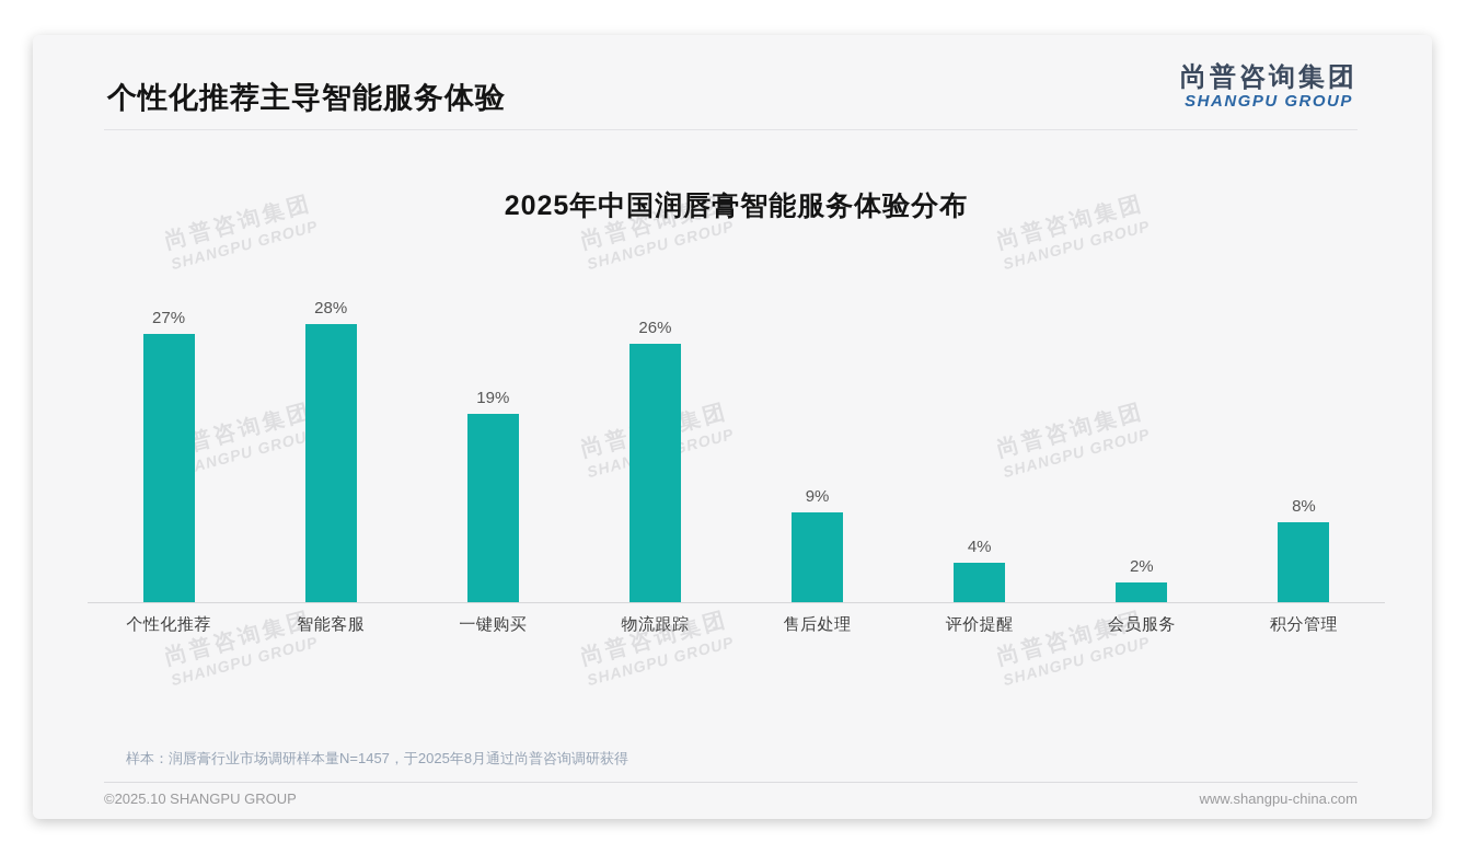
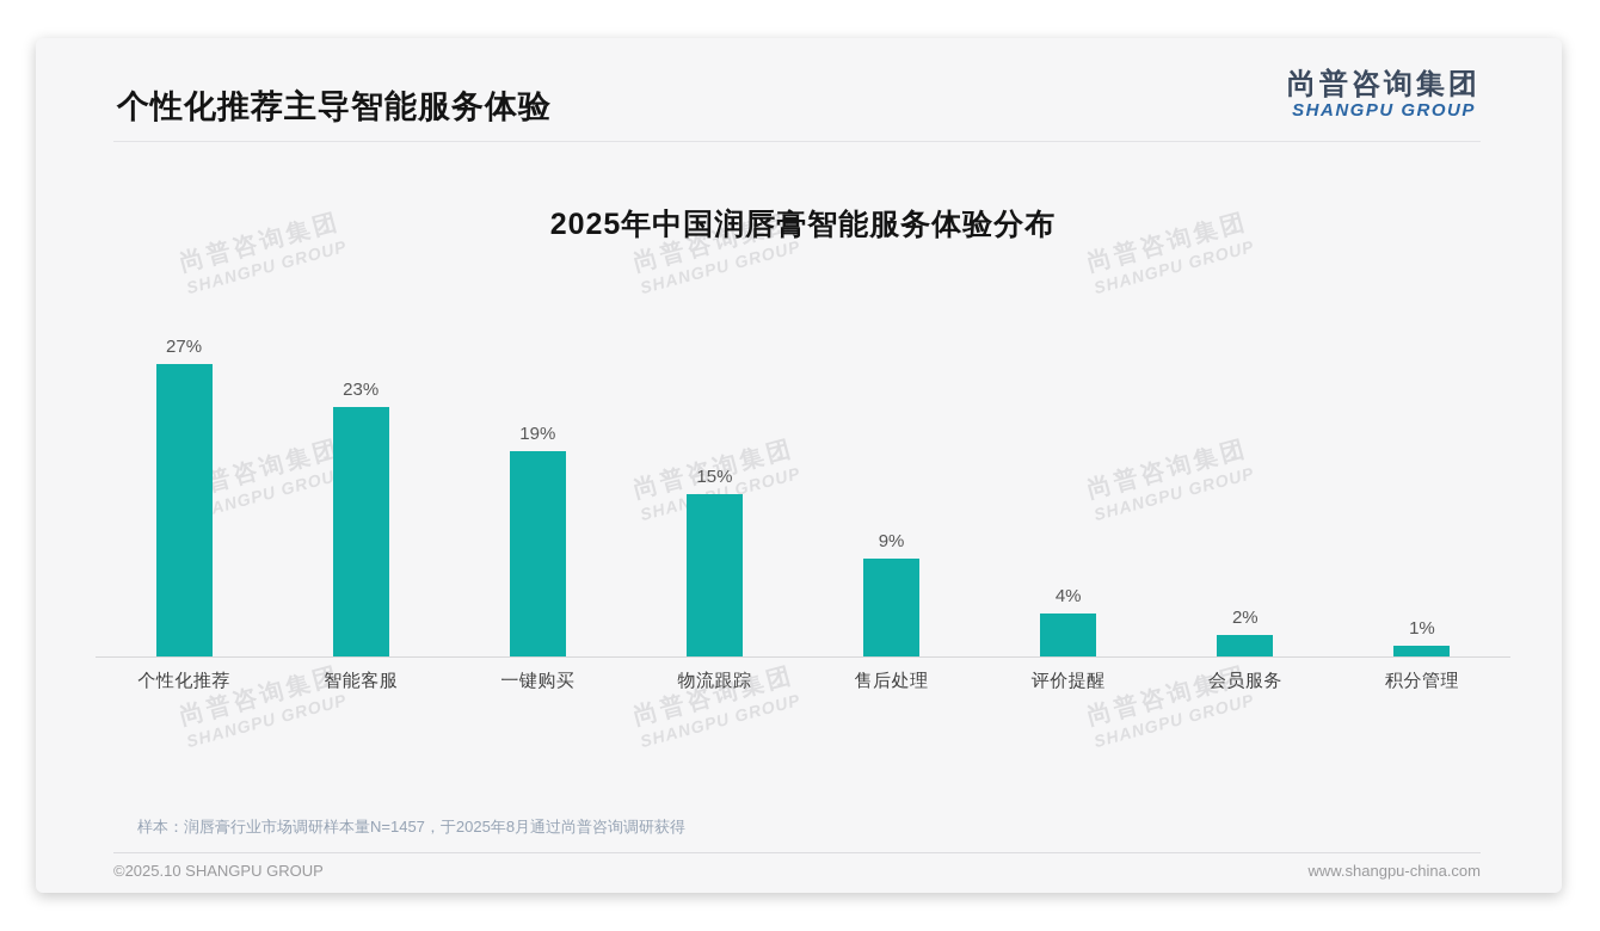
智能客服: 28% -> 23%
物流跟踪: 26% -> 15%
积分管理: 8% -> 1%
